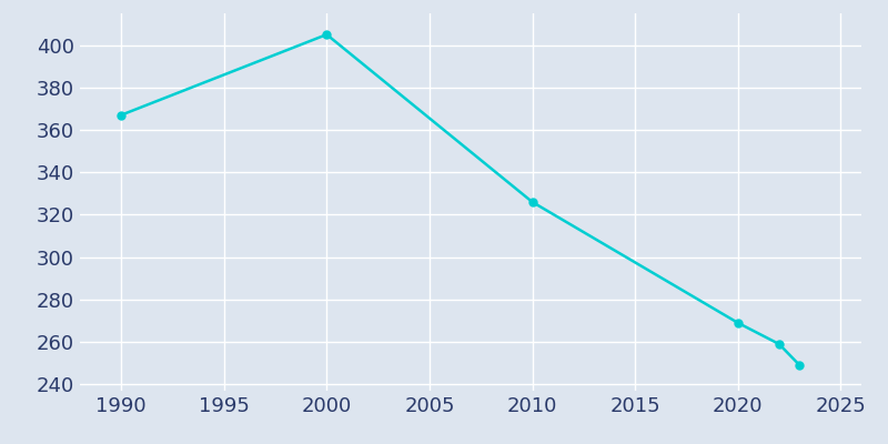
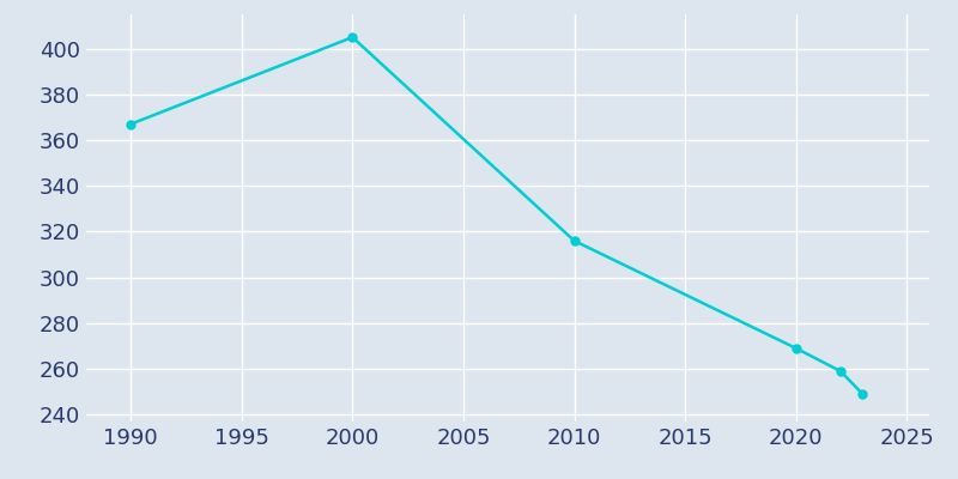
2010: 326 -> 316
